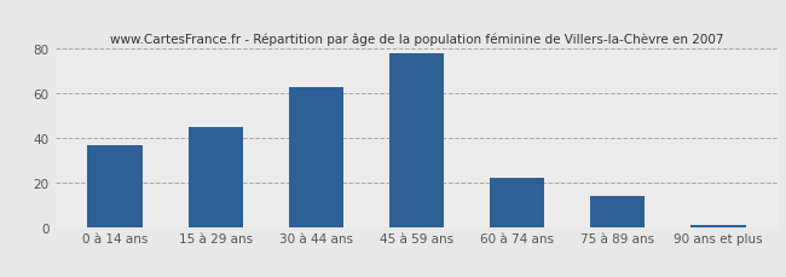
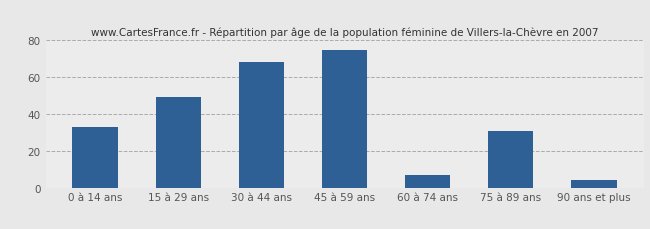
0 à 14 ans: 37 -> 33
15 à 29 ans: 45 -> 49
30 à 44 ans: 63 -> 68
45 à 59 ans: 78 -> 75
60 à 74 ans: 22 -> 7
75 à 89 ans: 14 -> 31
90 ans et plus: 1 -> 4
